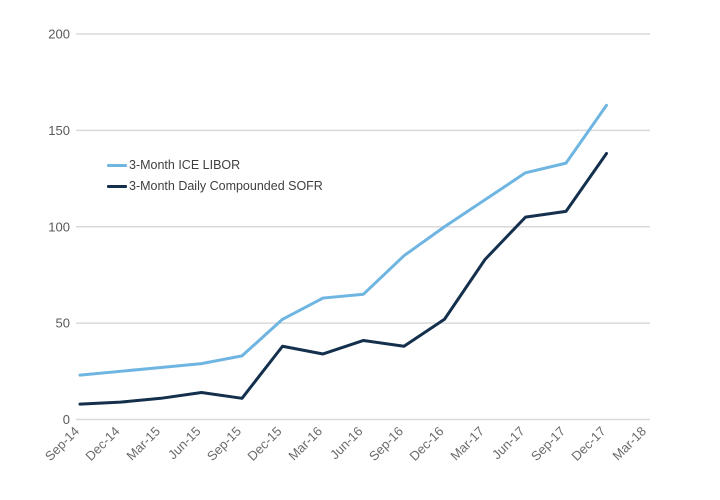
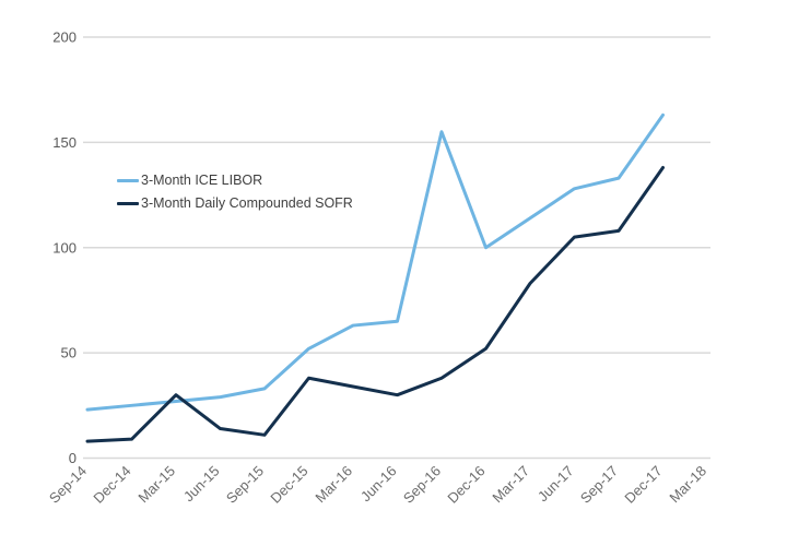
3-Month Daily Compounded SOFR/Mar-15: 11 -> 30
3-Month Daily Compounded SOFR/Jun-16: 41 -> 30
3-Month ICE LIBOR/Sep-16: 85 -> 155
